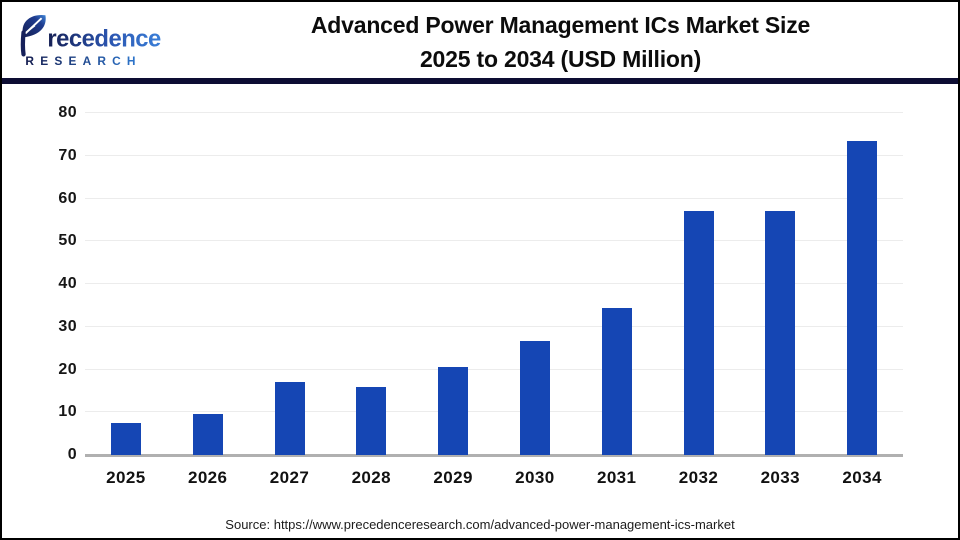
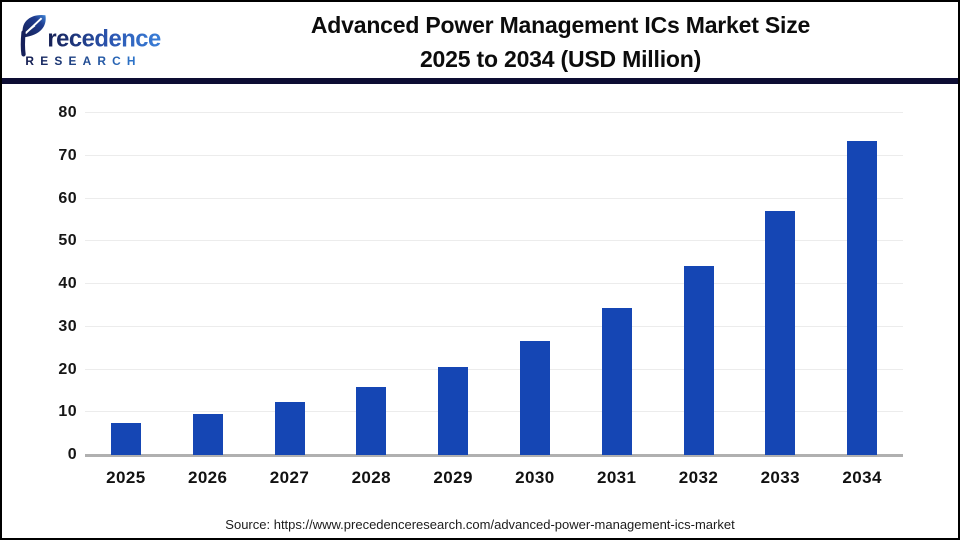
2027: 17 -> 12
2032: 57 -> 44
